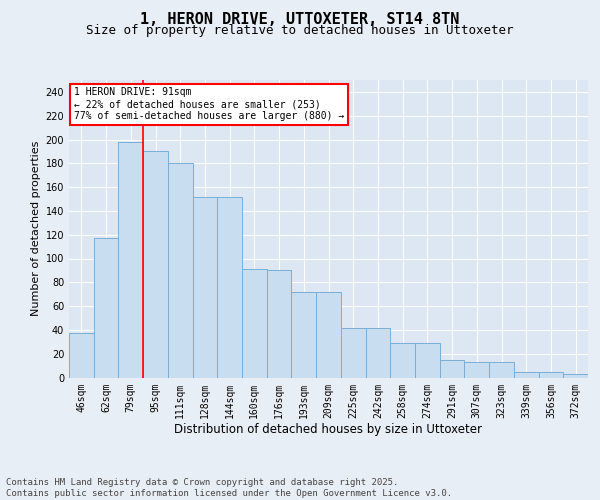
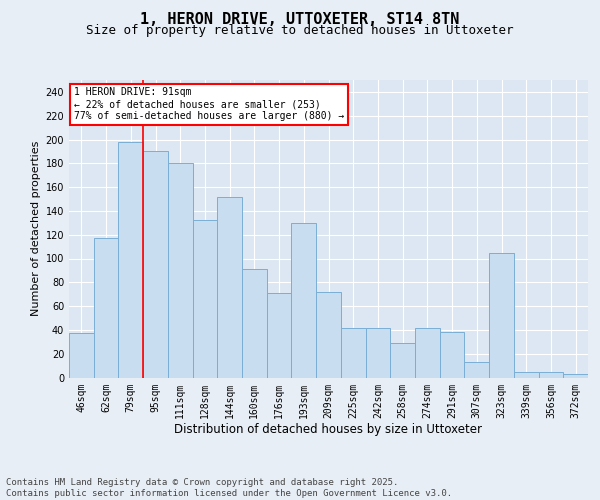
128sqm: 152 -> 132
176sqm: 90 -> 71
193sqm: 72 -> 130
274sqm: 29 -> 42
291sqm: 15 -> 38
323sqm: 13 -> 105
